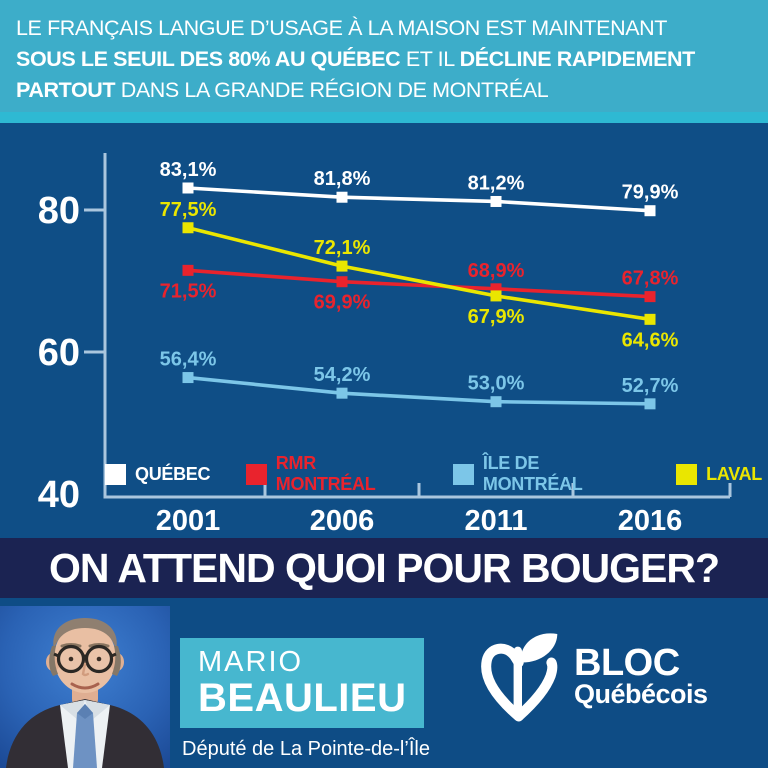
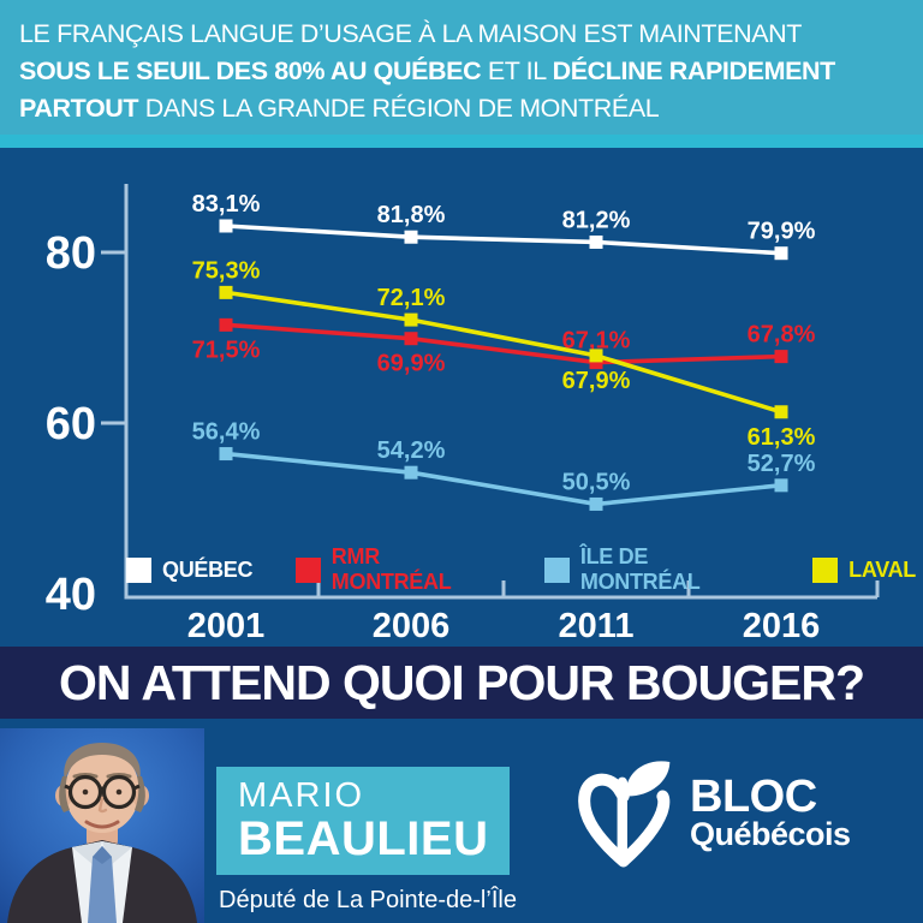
LAVAL/2001: 77,5% -> 75,3%
RMR MONTRÉAL/2011: 68,9% -> 67,1%
ÎLE DE MONTRÉAL/2011: 53,0% -> 50,5%
LAVAL/2016: 64,6% -> 61,3%
